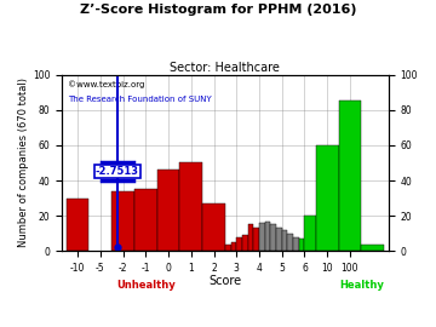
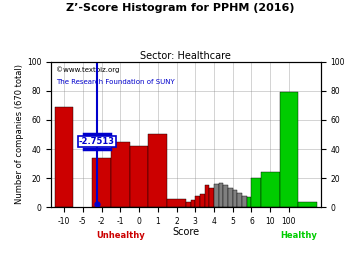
-10: 30 -> 69
-1: 35 -> 45
0: 46 -> 42
2: 27 -> 6
10: 60 -> 24
100: 85 -> 79
